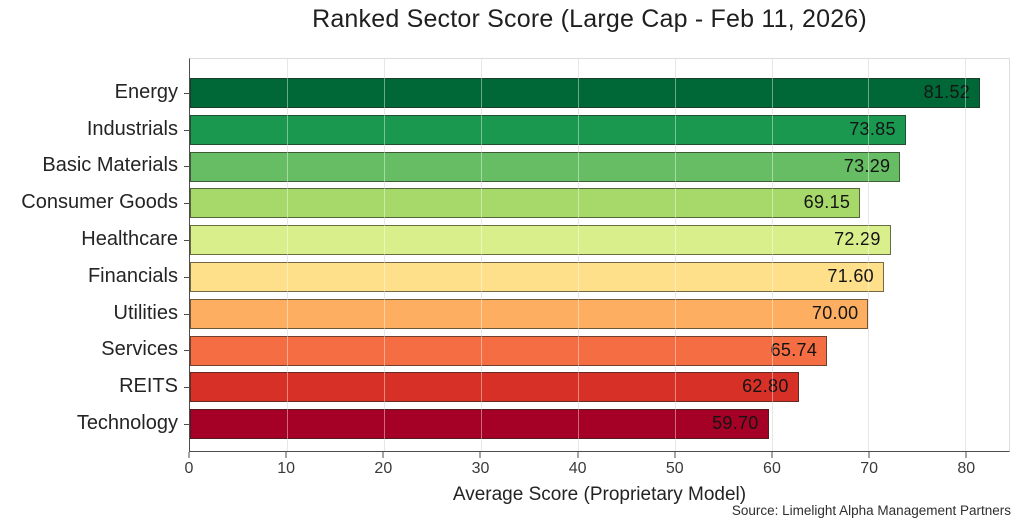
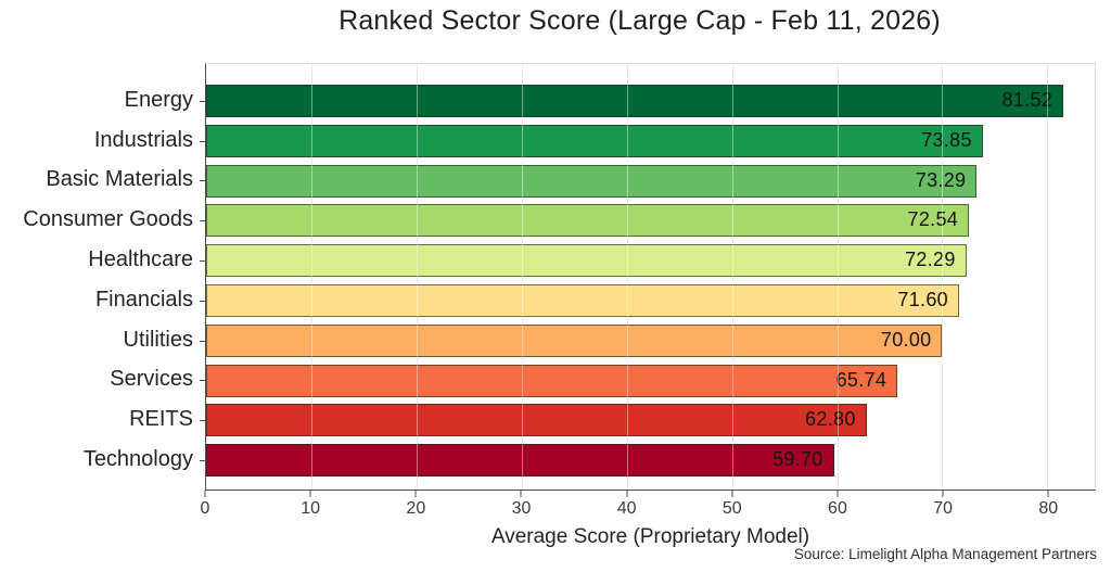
Consumer Goods: 69.15 -> 72.54
